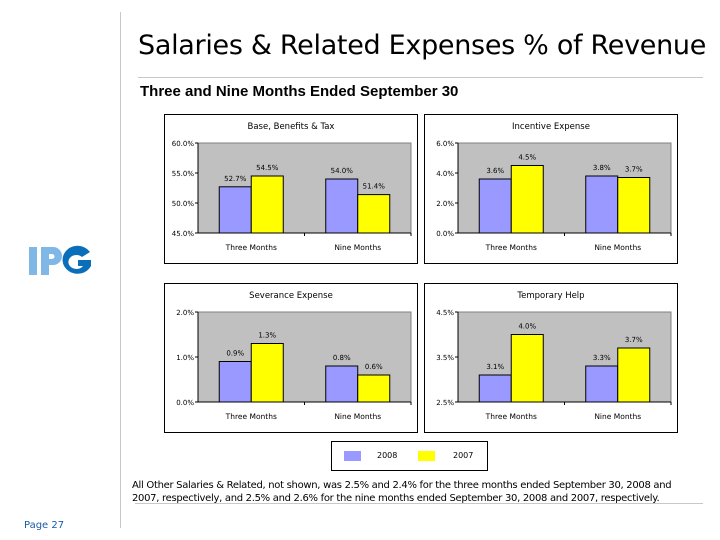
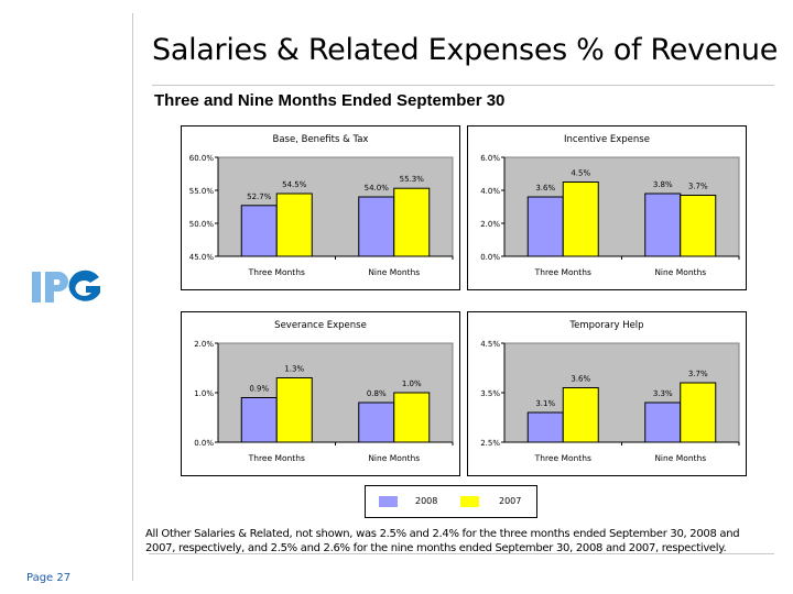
Base, Benefits & Tax/2007/Nine Months: 51.4% -> 55.3%
Severance Expense/2007/Nine Months: 0.6% -> 1.0%
Temporary Help/2007/Three Months: 4.0% -> 3.6%
